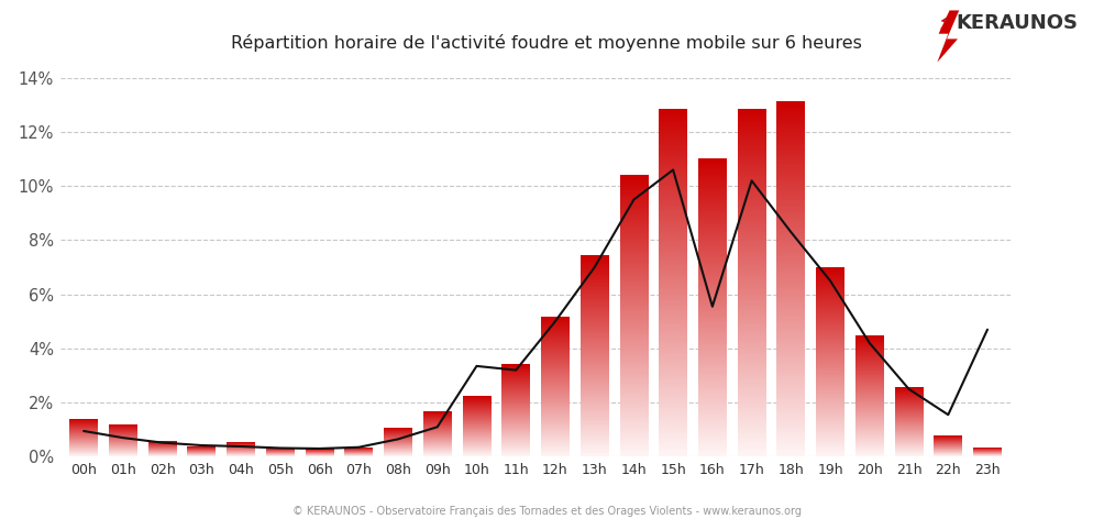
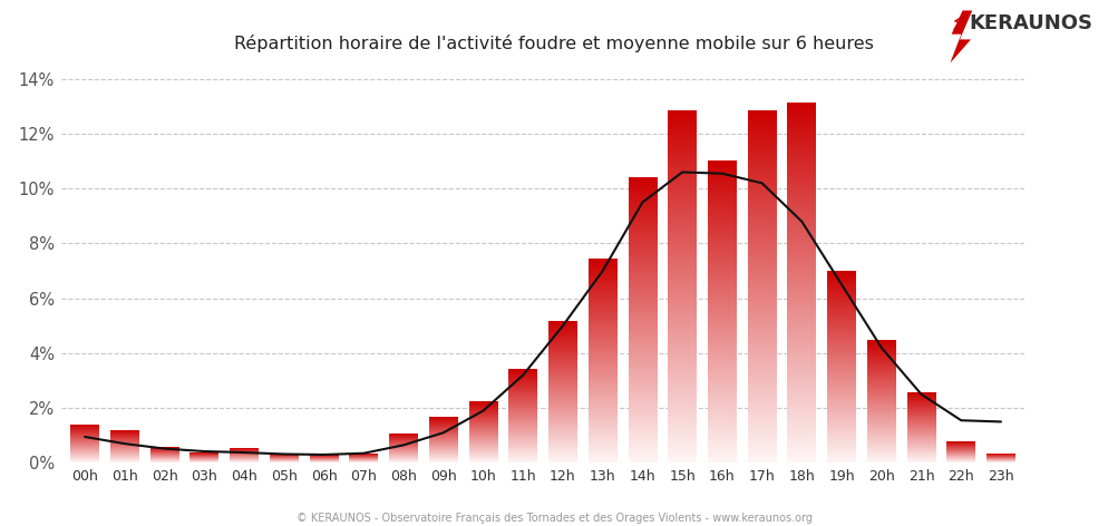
10h: 3.35% -> 1.90%
16h: 5.55% -> 10.55%
18h: 8.30% -> 8.80%
23h: 4.70% -> 1.50%
